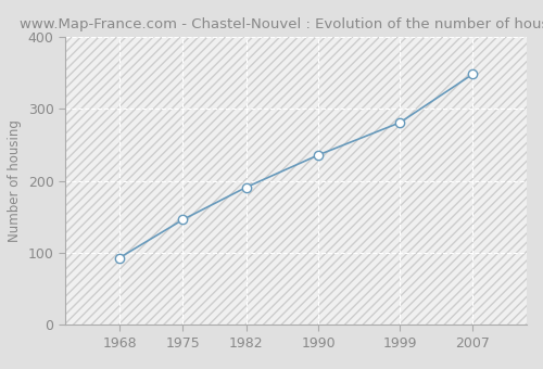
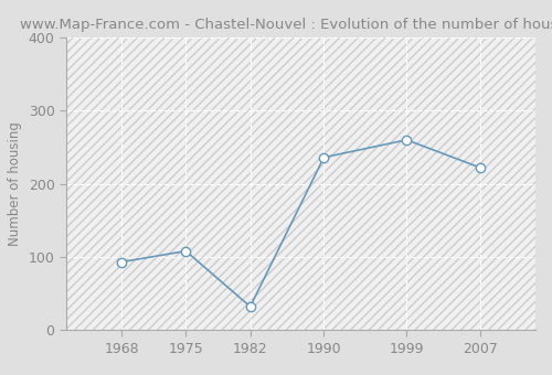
1975: 146 -> 108
1982: 191 -> 32
1999: 281 -> 260
2007: 348 -> 222
